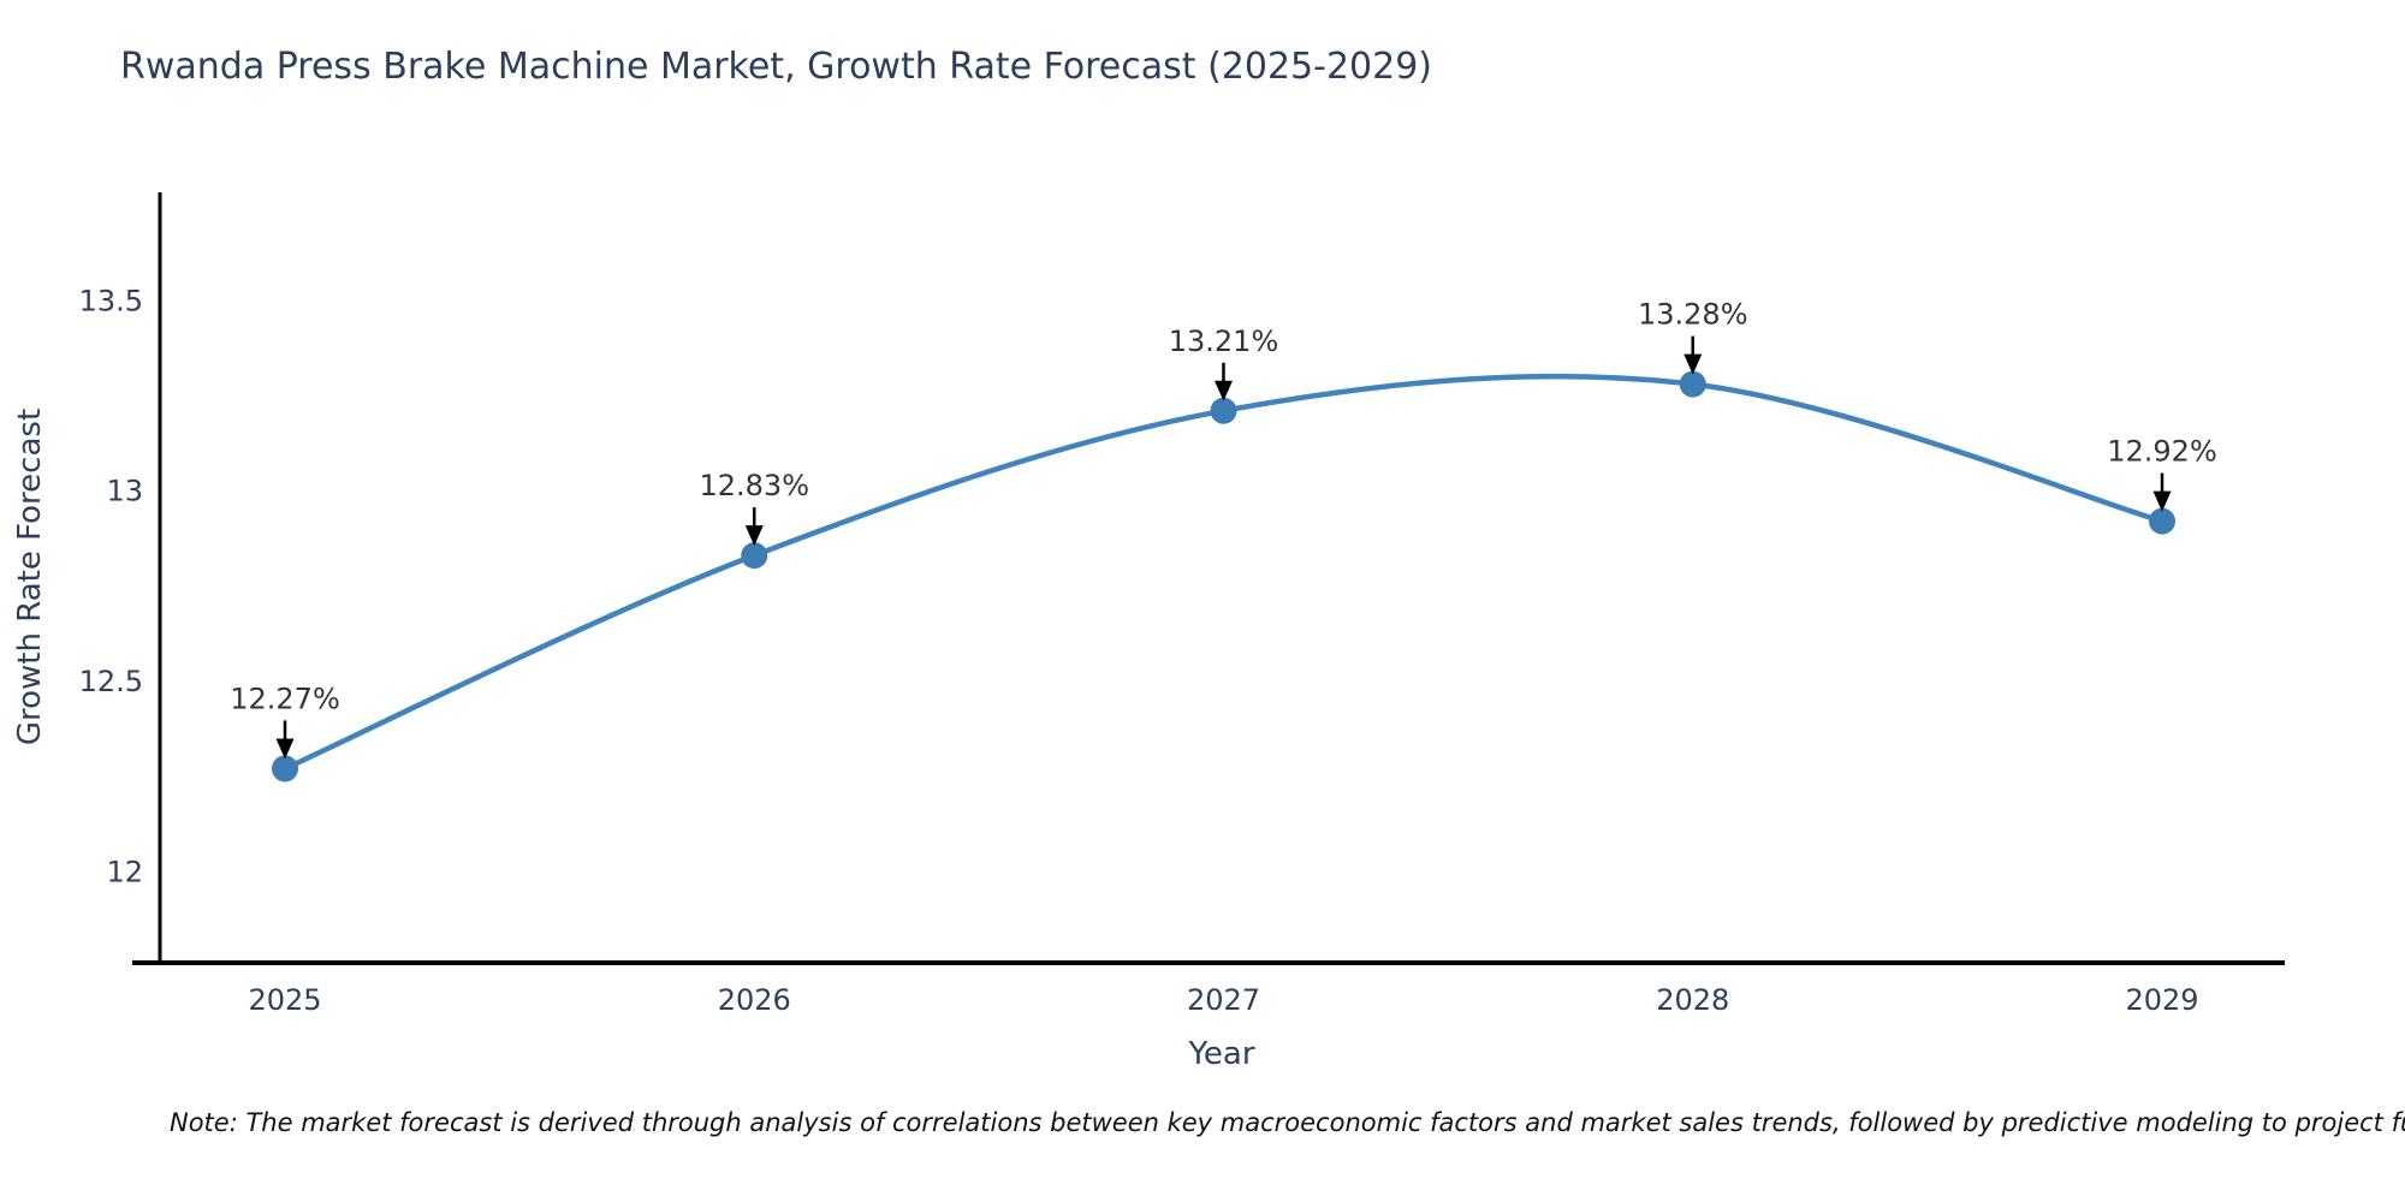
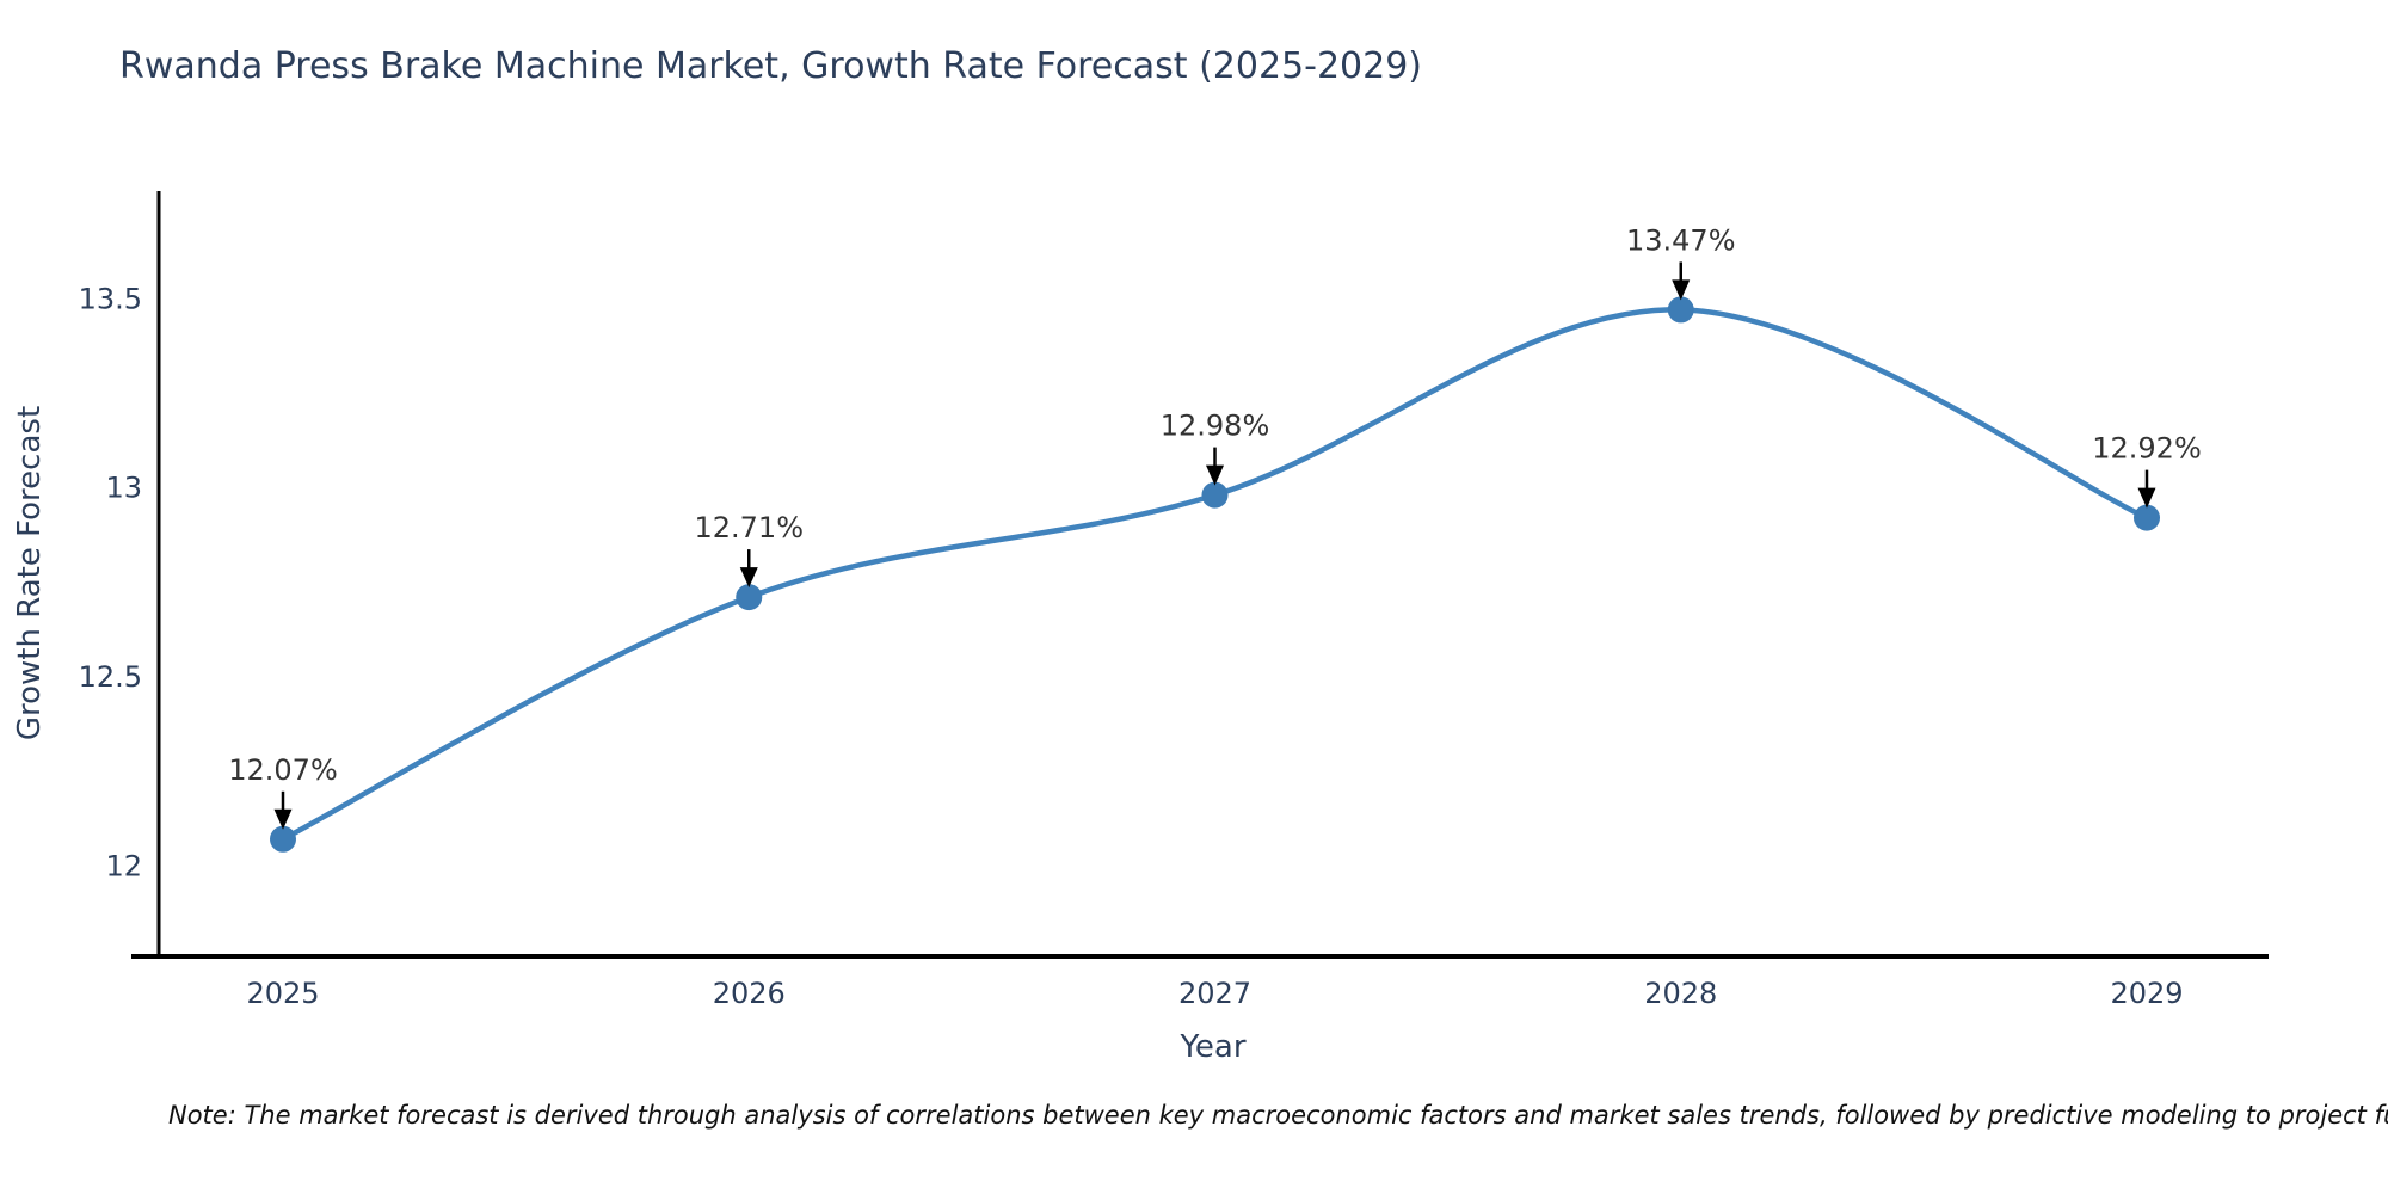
2025: 12.27% -> 12.07%
2026: 12.83% -> 12.71%
2027: 13.21% -> 12.98%
2028: 13.28% -> 13.47%
